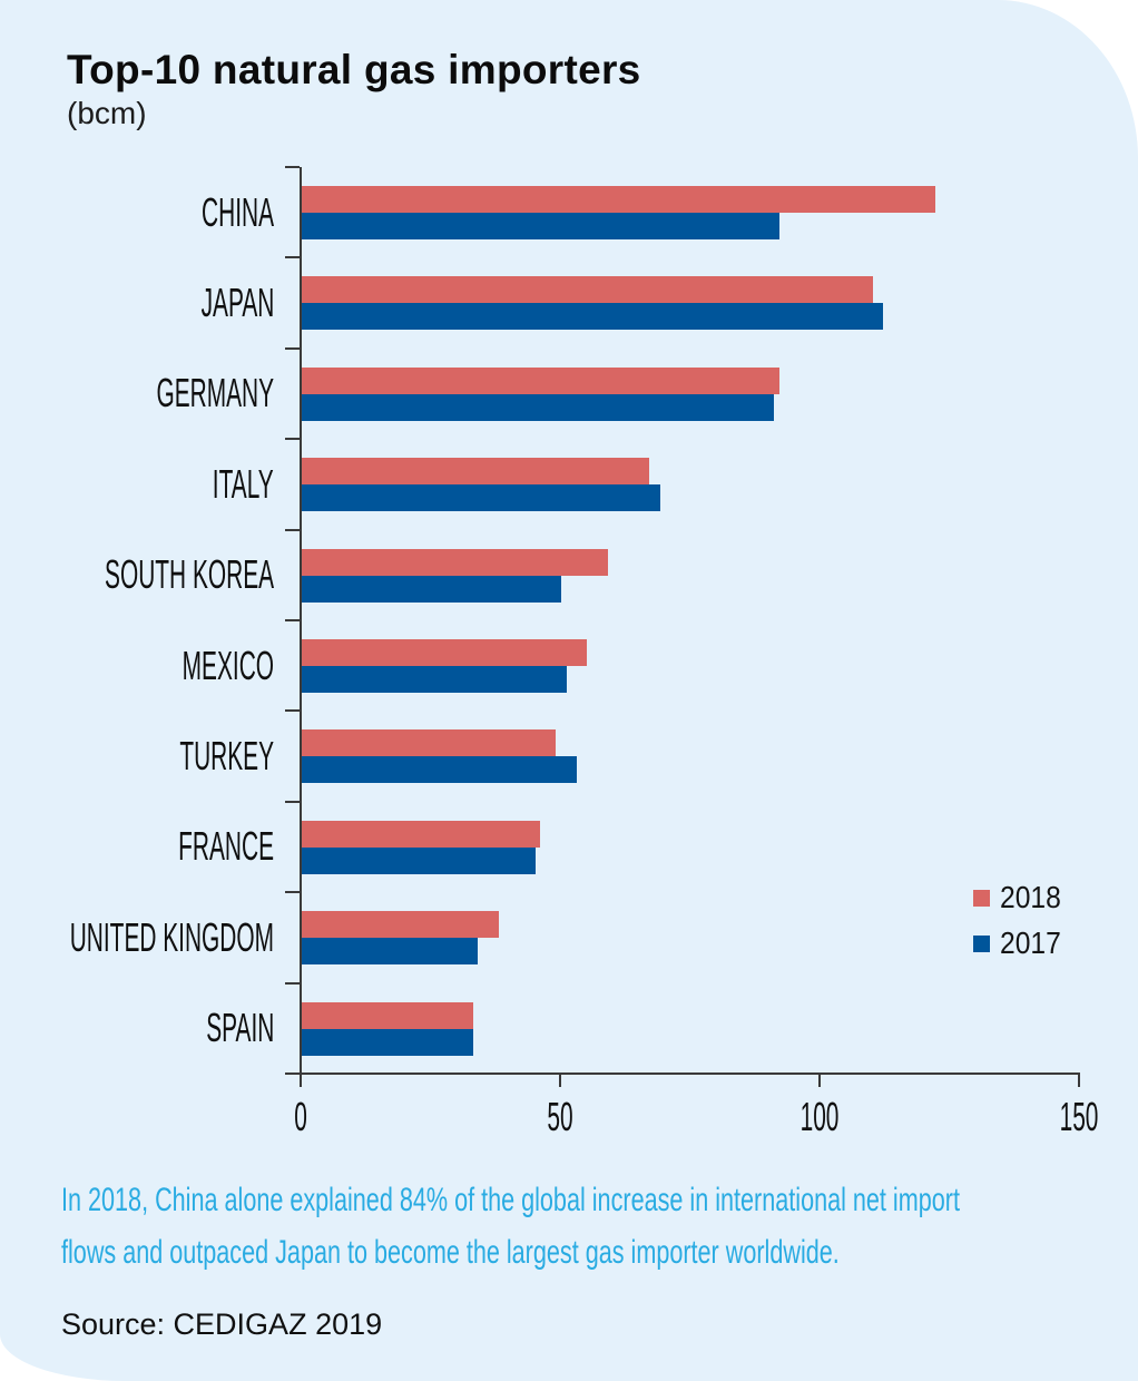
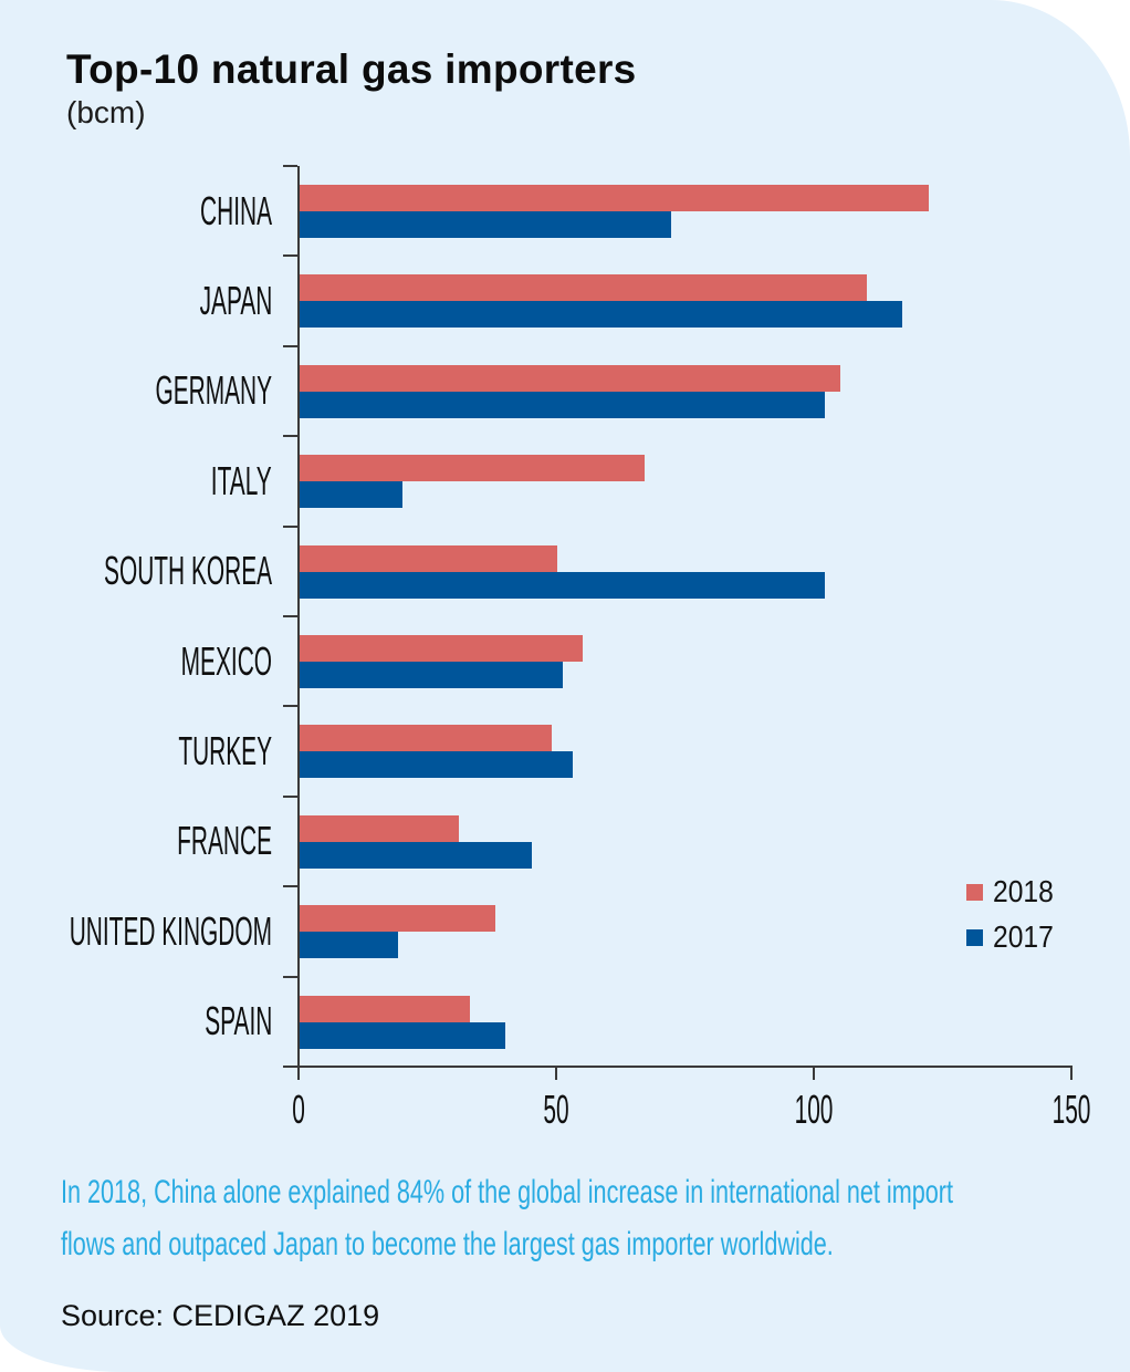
2017/CHINA: 92 -> 72
2017/JAPAN: 112 -> 117
2018/GERMANY: 92 -> 105
2017/GERMANY: 91 -> 102
2017/ITALY: 69 -> 20
2018/SOUTH KOREA: 59 -> 50
2017/SOUTH KOREA: 50 -> 102
2018/FRANCE: 46 -> 31
2017/UNITED KINGDOM: 34 -> 19
2017/SPAIN: 33 -> 40
